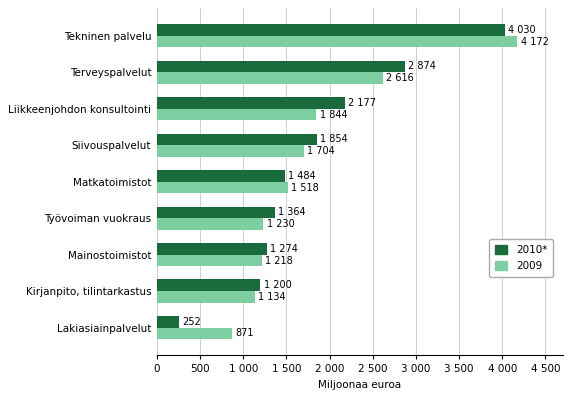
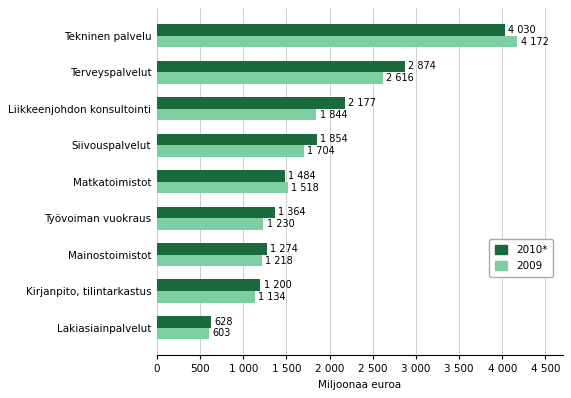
2010*/Lakiasiainpalvelut: 252 -> 628
2009/Lakiasiainpalvelut: 871 -> 603
